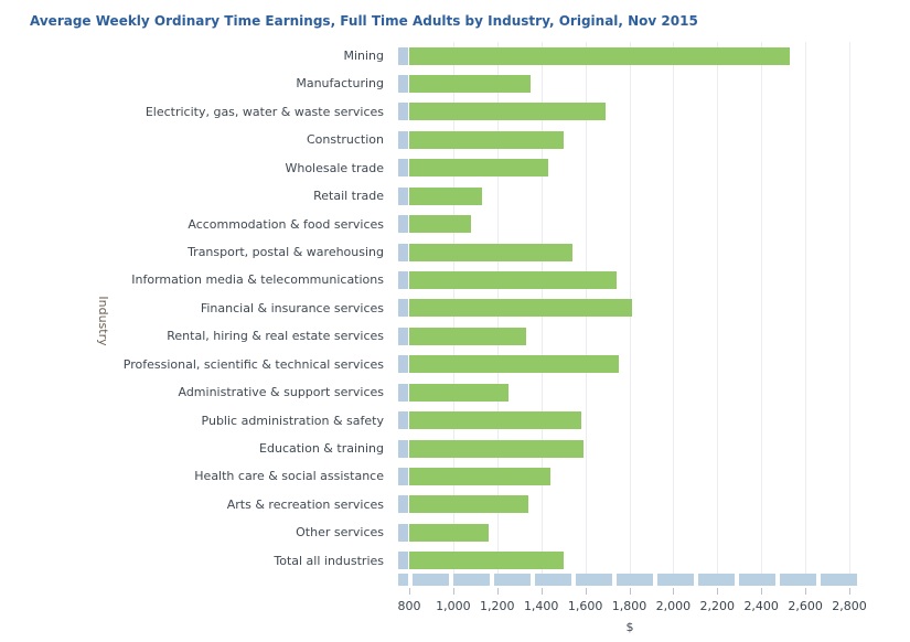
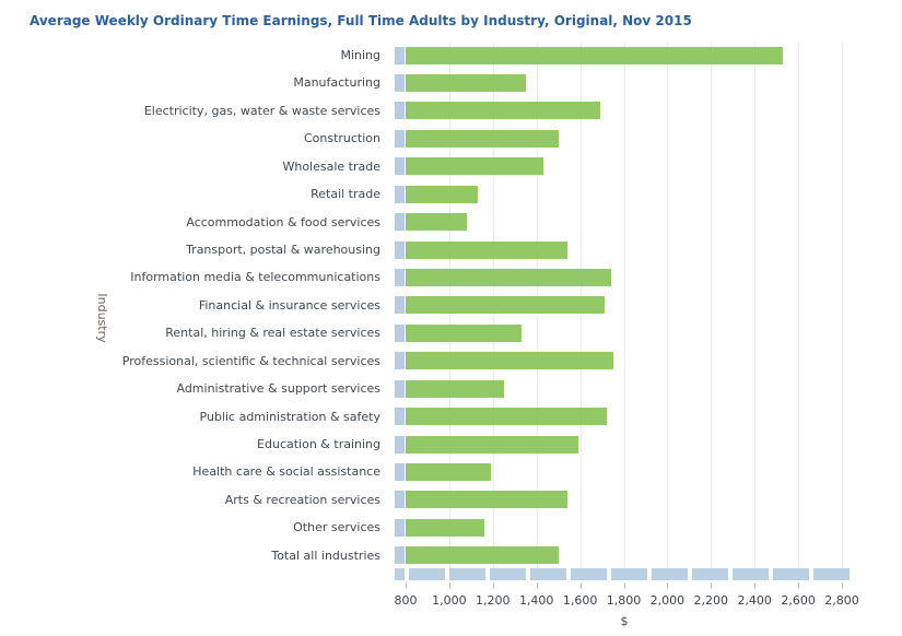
Financial & insurance services: 1810 -> 1710
Public administration & safety: 1580 -> 1720
Health care & social assistance: 1440 -> 1190
Arts & recreation services: 1340 -> 1540
